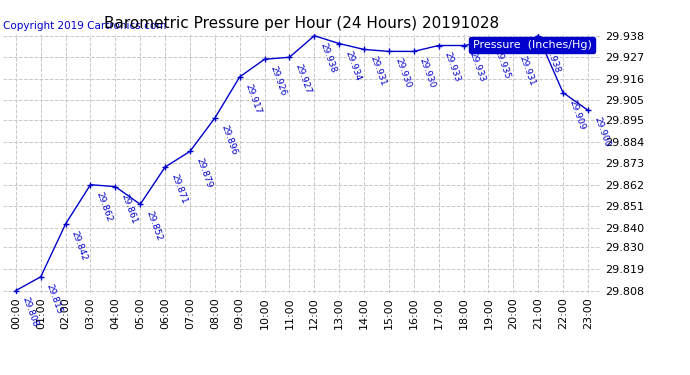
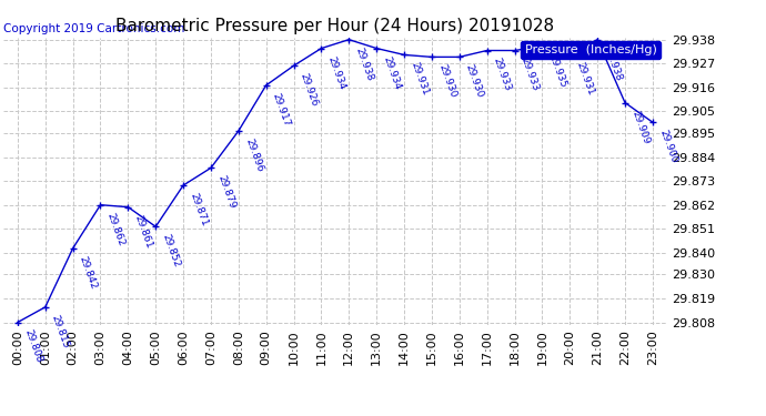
11:00: 29.927 -> 29.934
